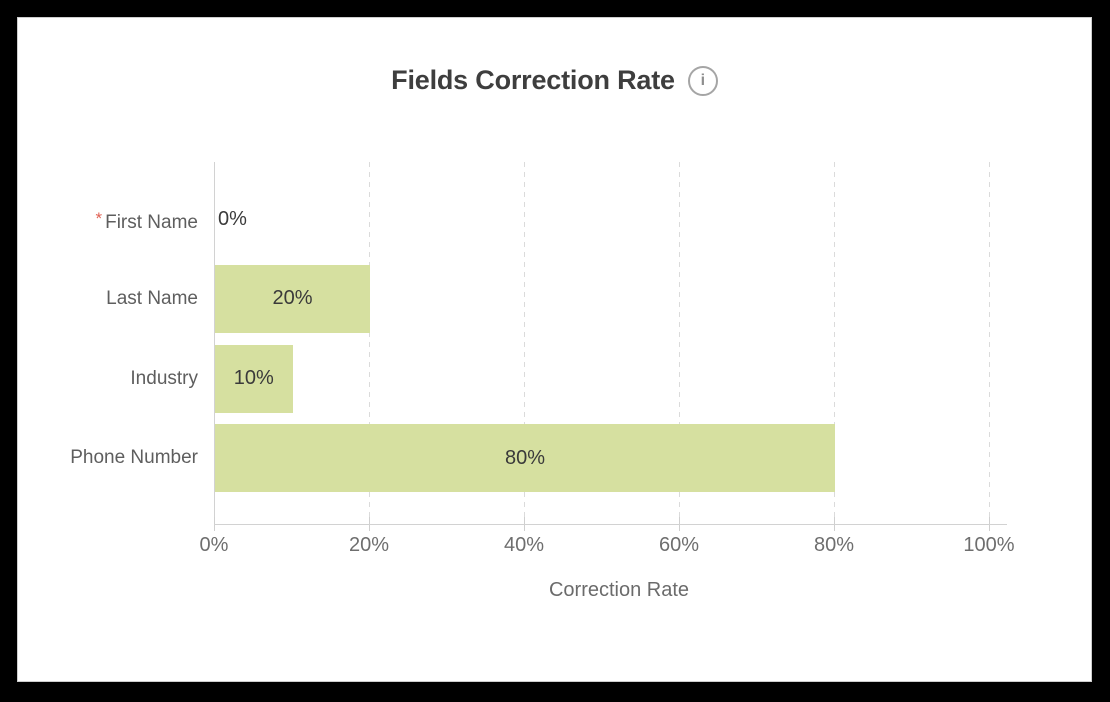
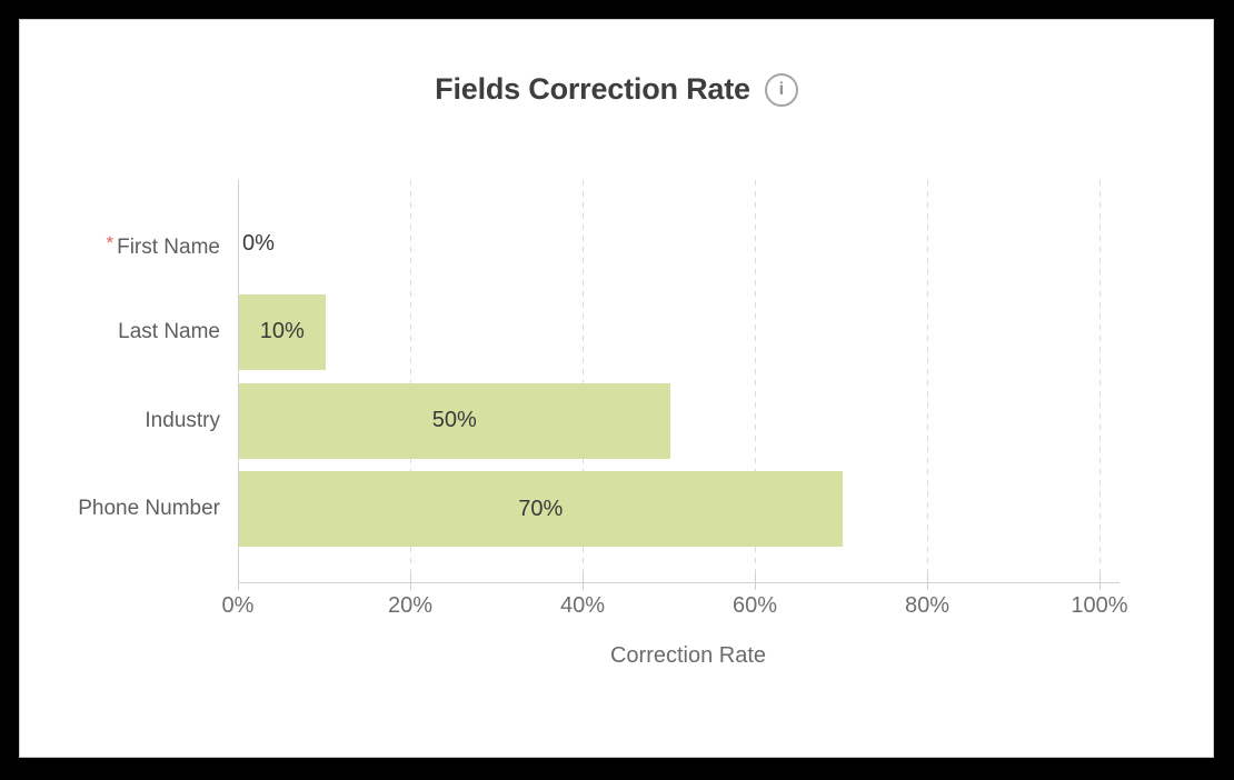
Last Name: 20% -> 10%
Industry: 10% -> 50%
Phone Number: 80% -> 70%
